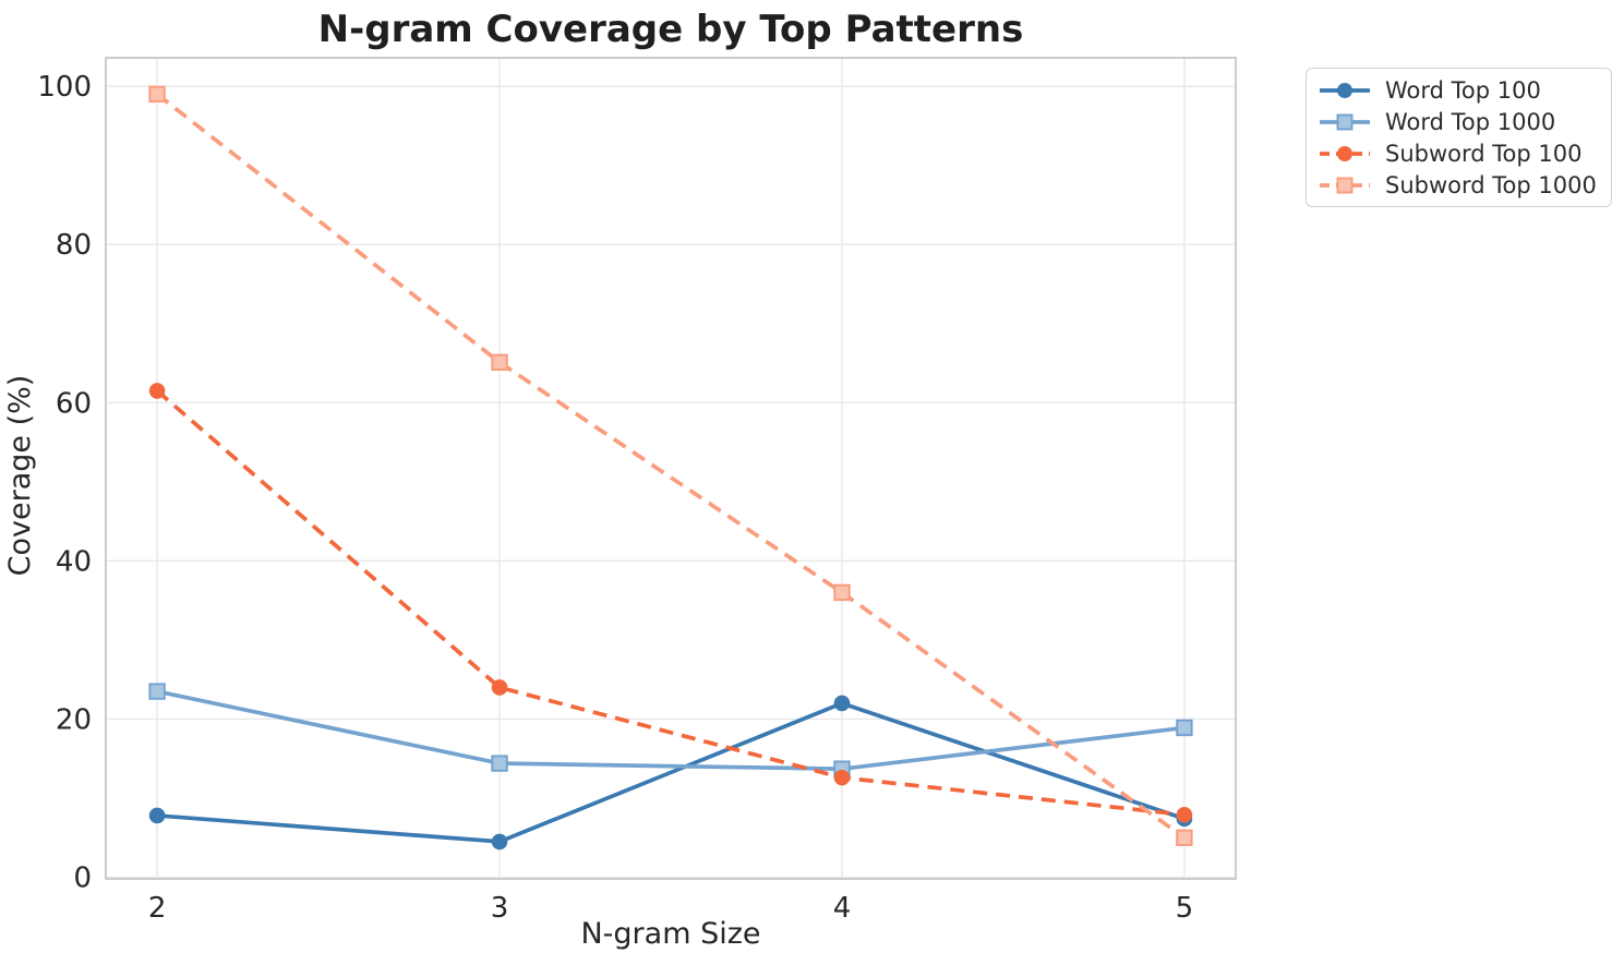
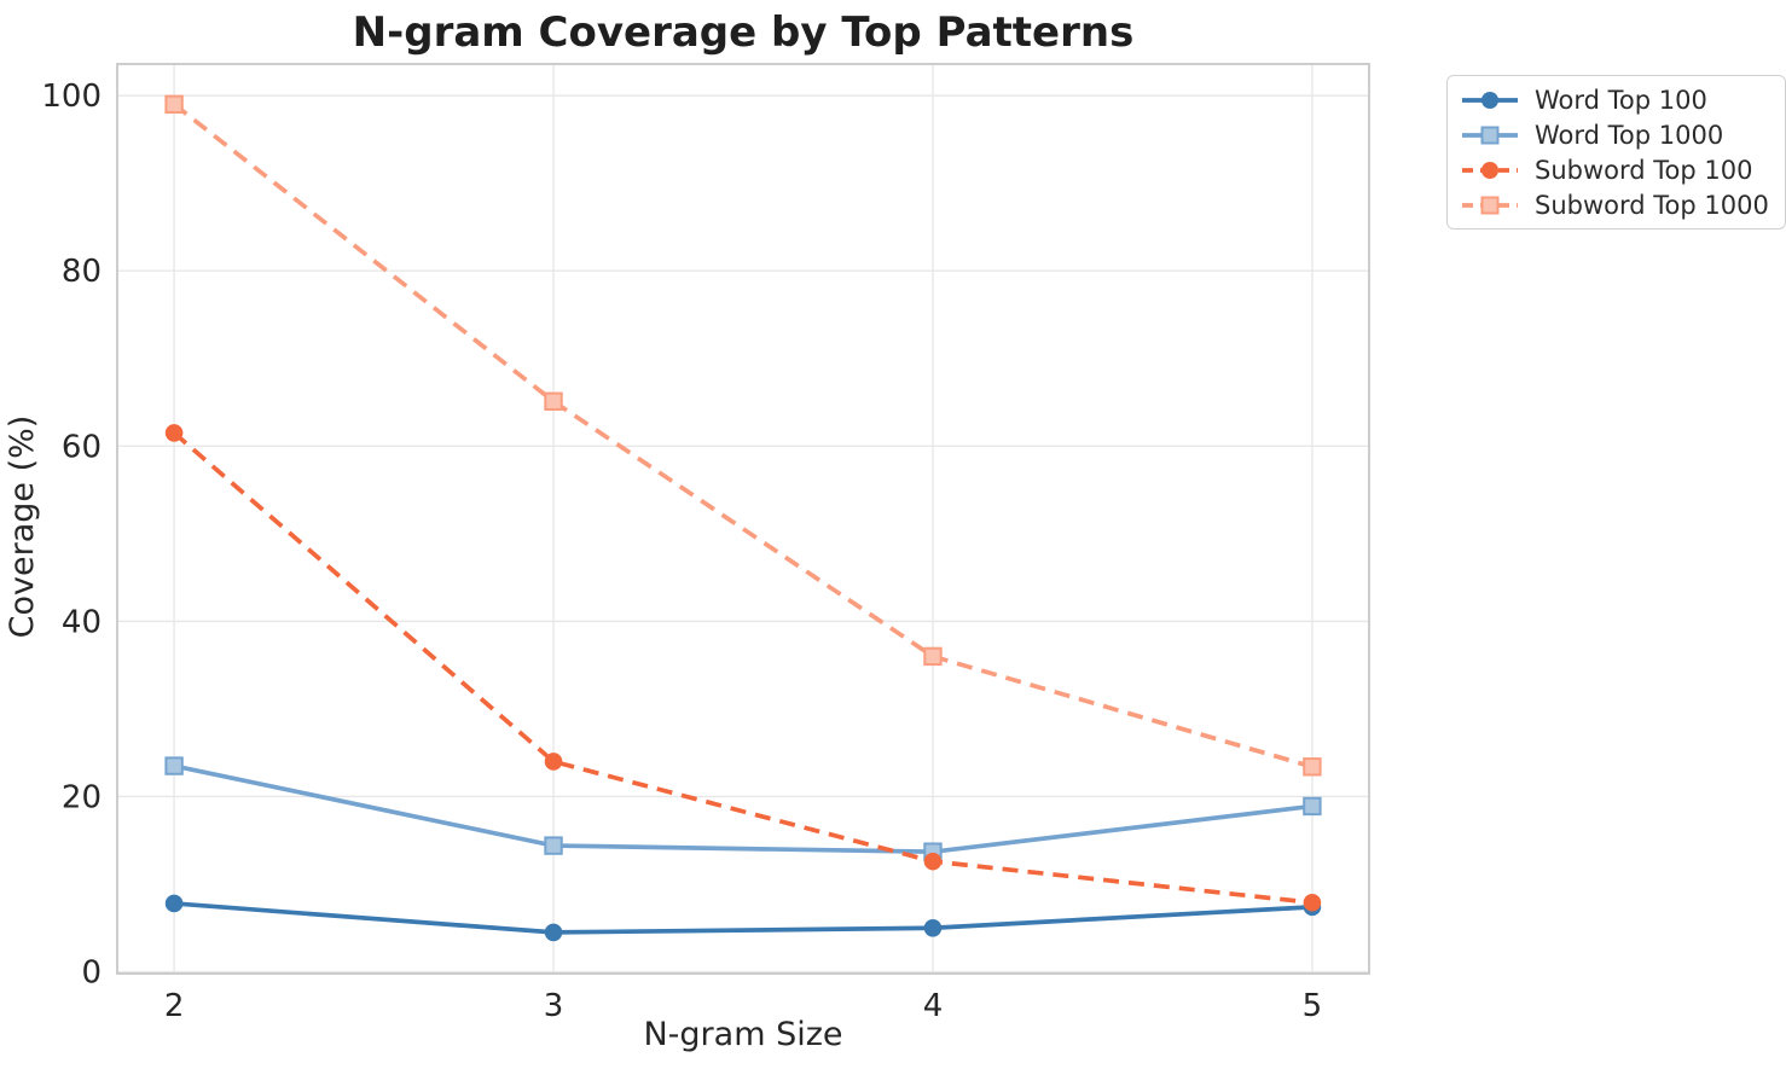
Word Top 100/4: 22 -> 5
Subword Top 1000/5: 5 -> 23
